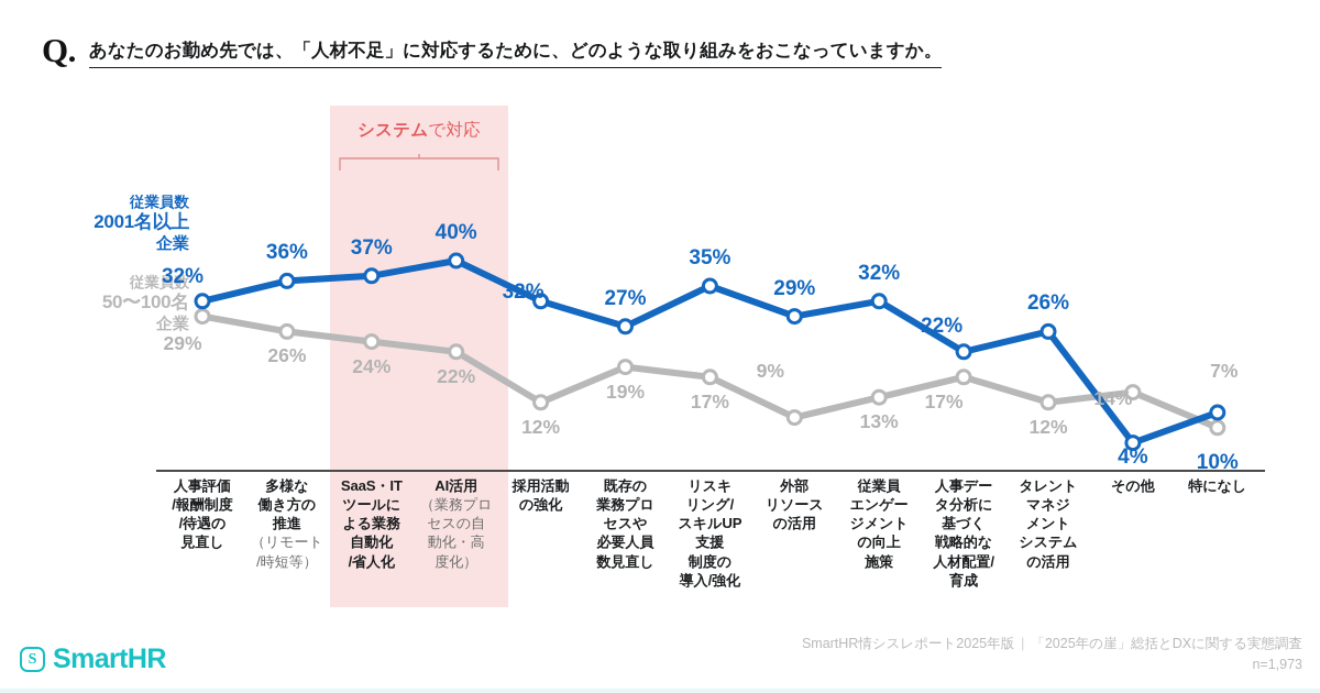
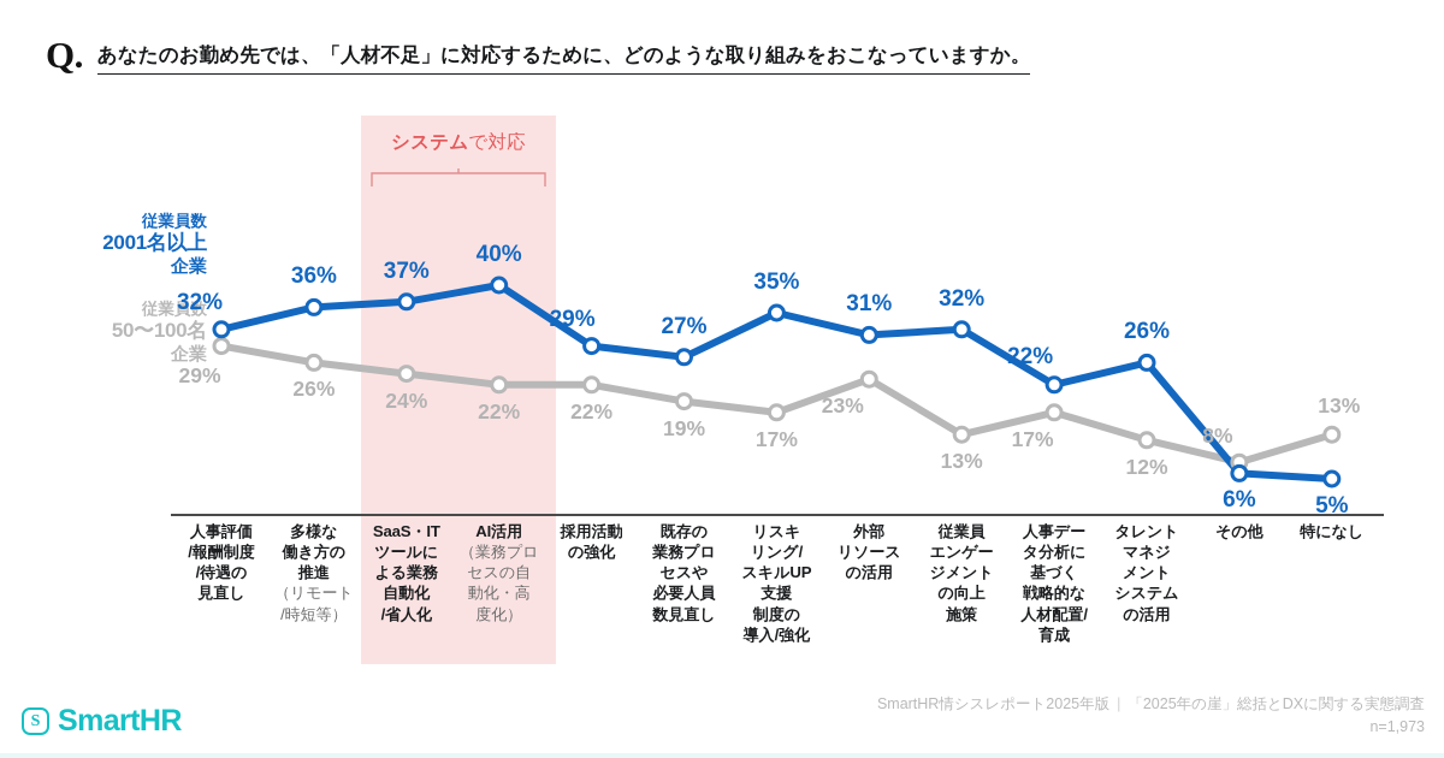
従業員数2001名以上企業/採用活動の強化: 32% -> 29%
従業員数50〜100名企業/採用活動の強化: 12% -> 22%
従業員数2001名以上企業/外部リソースの活用: 29% -> 31%
従業員数50〜100名企業/外部リソースの活用: 9% -> 23%
従業員数2001名以上企業/その他: 4% -> 6%
従業員数50〜100名企業/その他: 14% -> 8%
従業員数2001名以上企業/特になし: 10% -> 5%
従業員数50〜100名企業/特になし: 7% -> 13%
